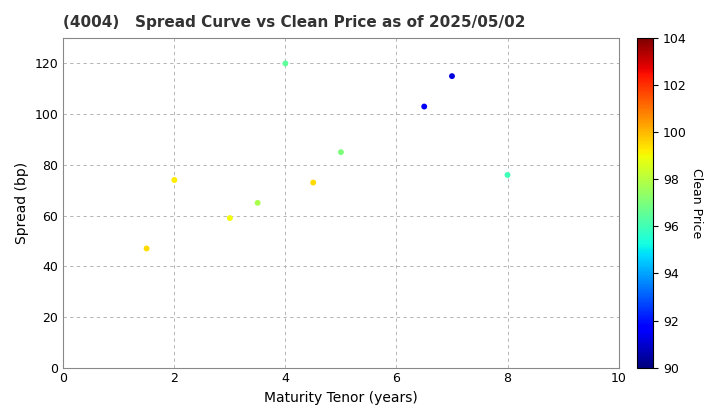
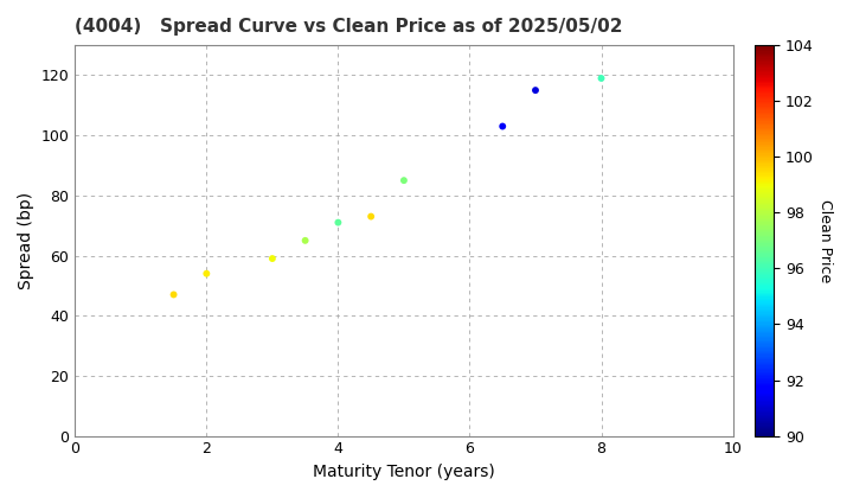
2: 74 -> 54
4: 120 -> 71
8: 76 -> 119
